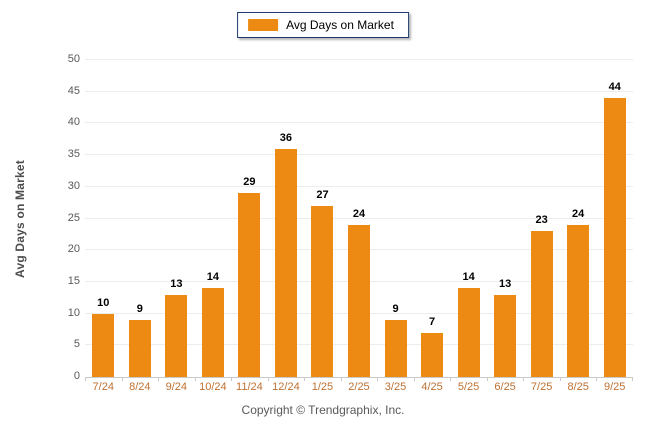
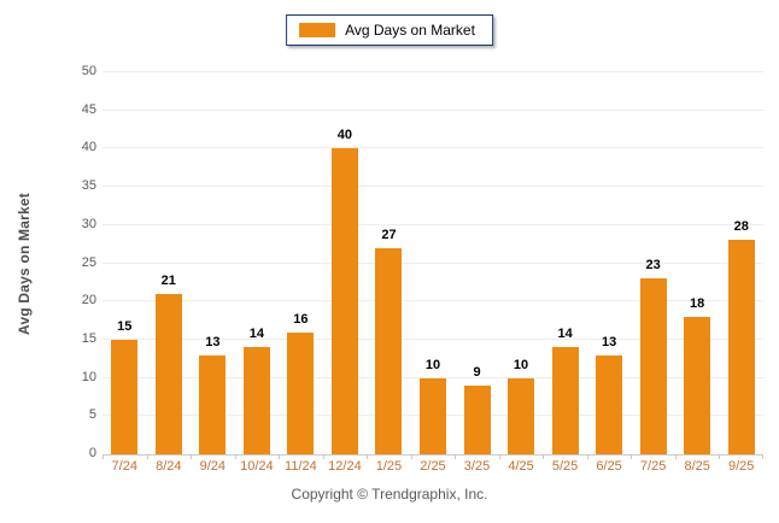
7/24: 10 -> 15
8/24: 9 -> 21
11/24: 29 -> 16
12/24: 36 -> 40
2/25: 24 -> 10
4/25: 7 -> 10
8/25: 24 -> 18
9/25: 44 -> 28
